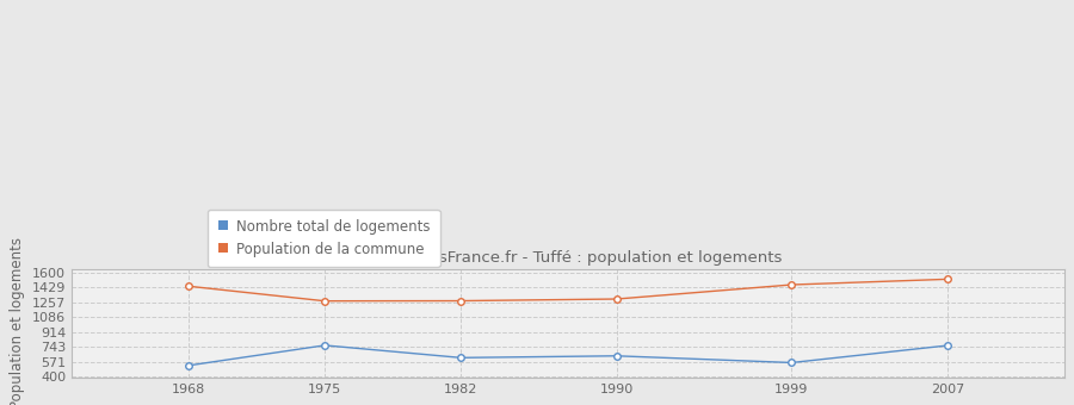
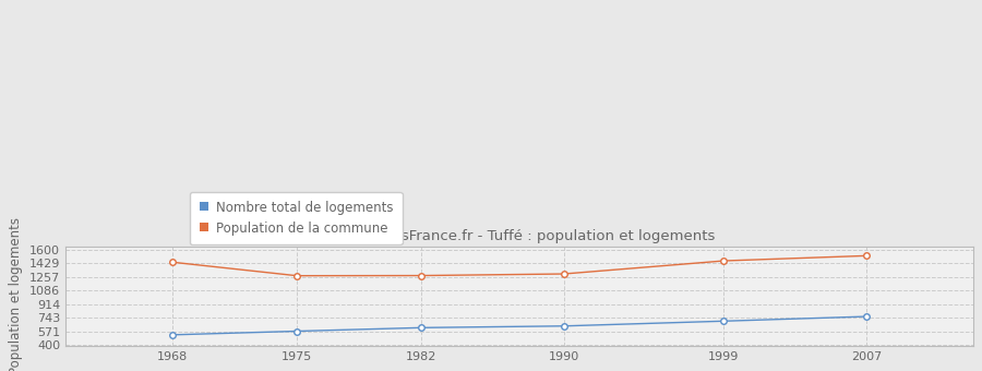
Nombre total de logements/1975: 760 -> 570
Nombre total de logements/1999: 560 -> 700
